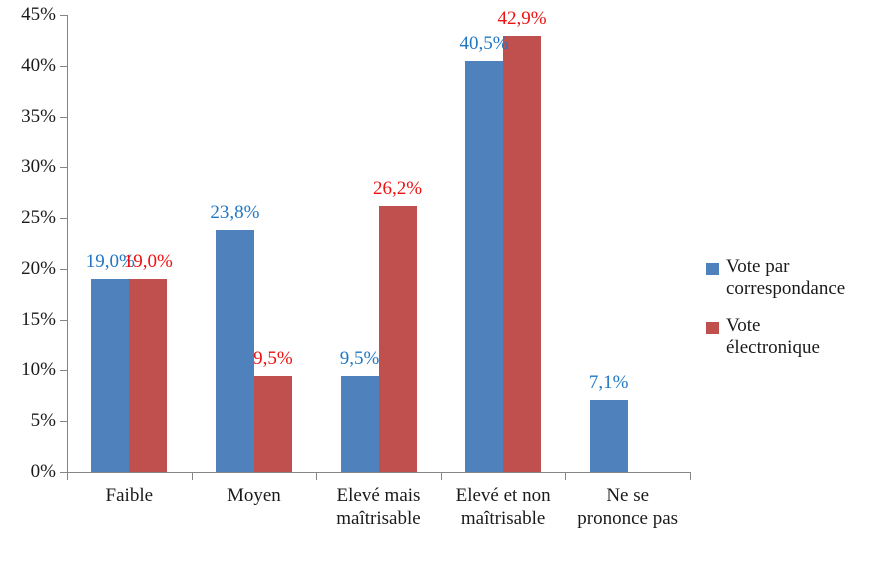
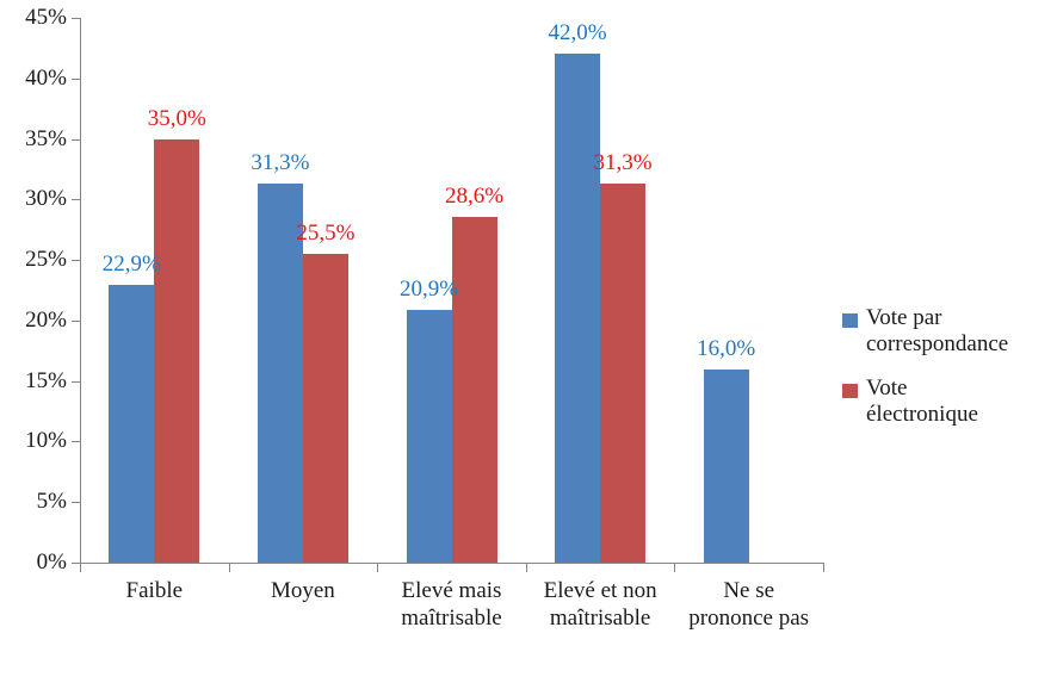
Vote par correspondance/Faible: 19,0% -> 22,9%
Vote électronique/Faible: 19,0% -> 35,0%
Vote par correspondance/Moyen: 23,8% -> 31,3%
Vote électronique/Moyen: 9,5% -> 25,5%
Vote par correspondance/Elevé mais maîtrisable: 9,5% -> 20,9%
Vote électronique/Elevé mais maîtrisable: 26,2% -> 28,6%
Vote par correspondance/Elevé et non maîtrisable: 40,5% -> 42,0%
Vote électronique/Elevé et non maîtrisable: 42,9% -> 31,3%
Vote par correspondance/Ne se prononce pas: 7,1% -> 16,0%
